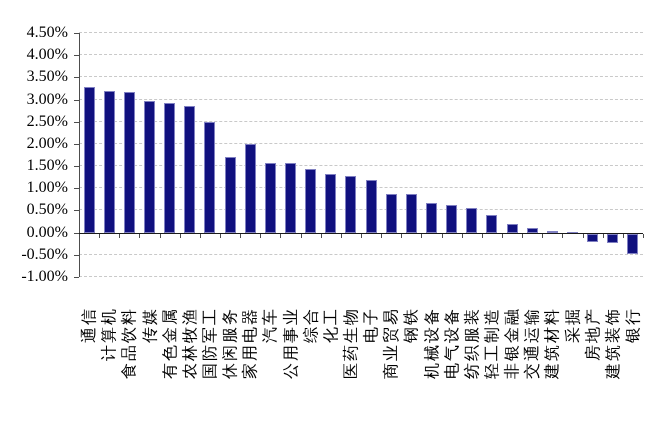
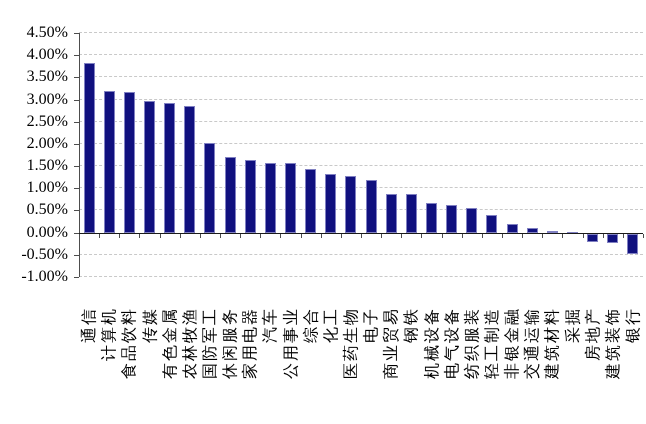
通信: 3.3% -> 3.8%
国防军工: 2.5% -> 2.0%
家用电器: 2.0% -> 1.6%
